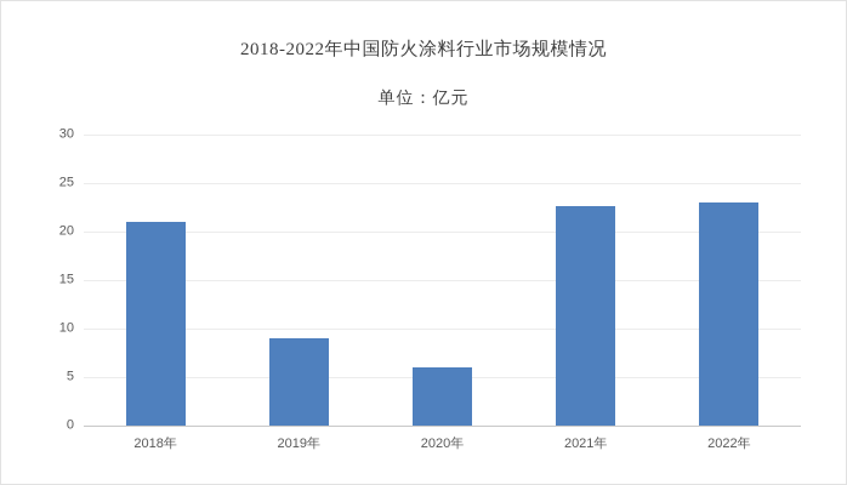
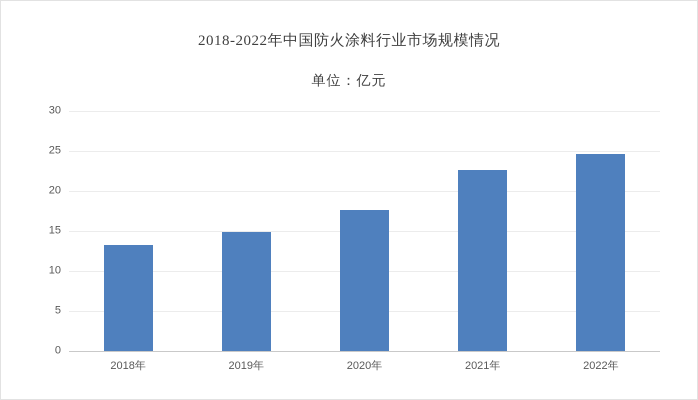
2018年: 21 -> 13
2019年: 9 -> 15
2020年: 6 -> 18
2022年: 23 -> 25
